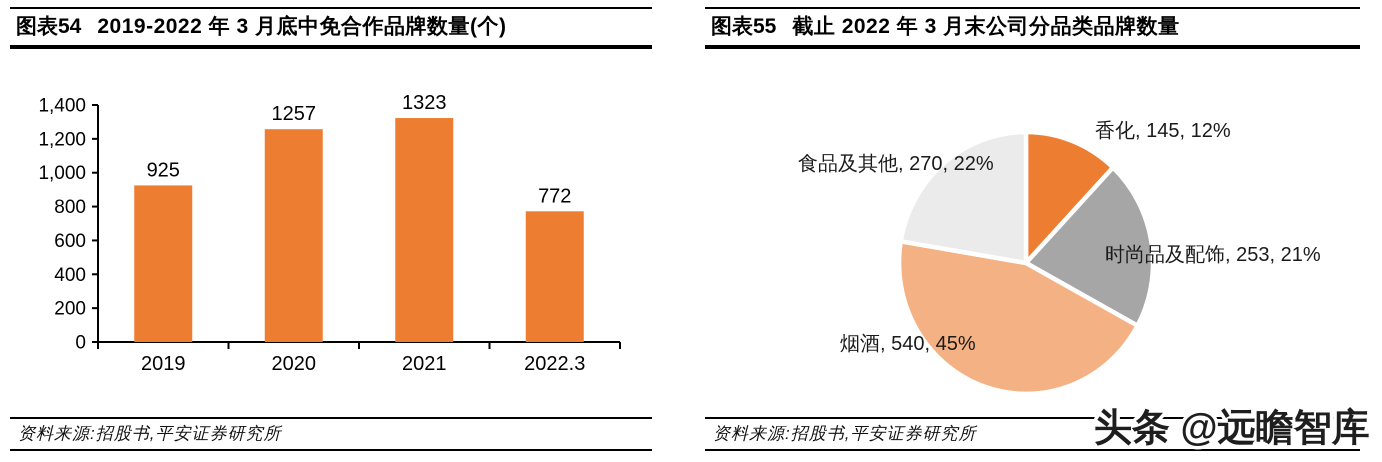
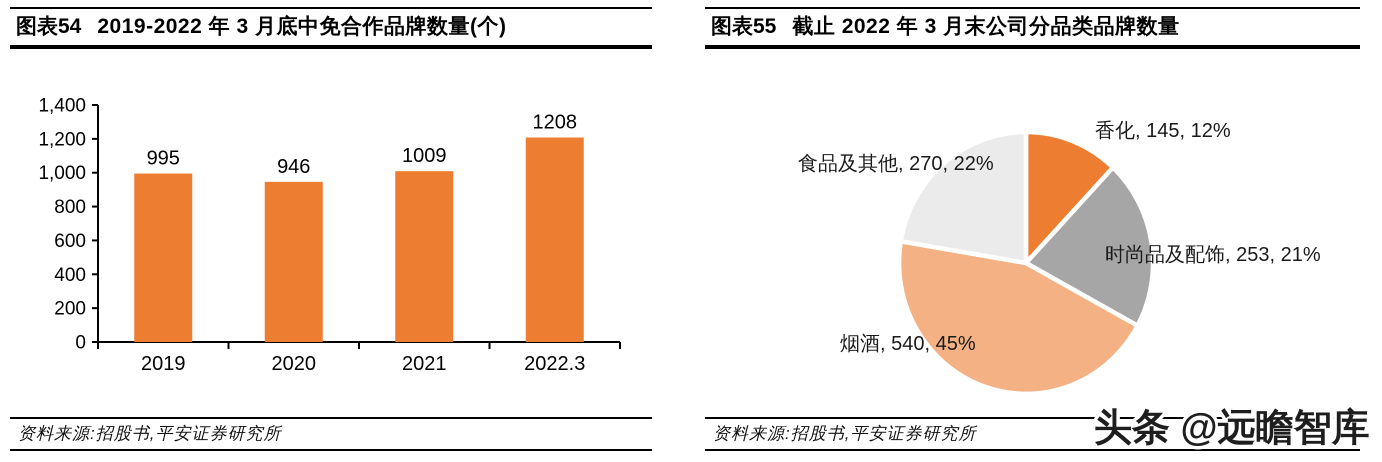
2019-2022 年 3 月底中免合作品牌数量(个)/2019: 925 -> 995
2019-2022 年 3 月底中免合作品牌数量(个)/2020: 1257 -> 946
2019-2022 年 3 月底中免合作品牌数量(个)/2021: 1323 -> 1009
2019-2022 年 3 月底中免合作品牌数量(个)/2022.3: 772 -> 1208
